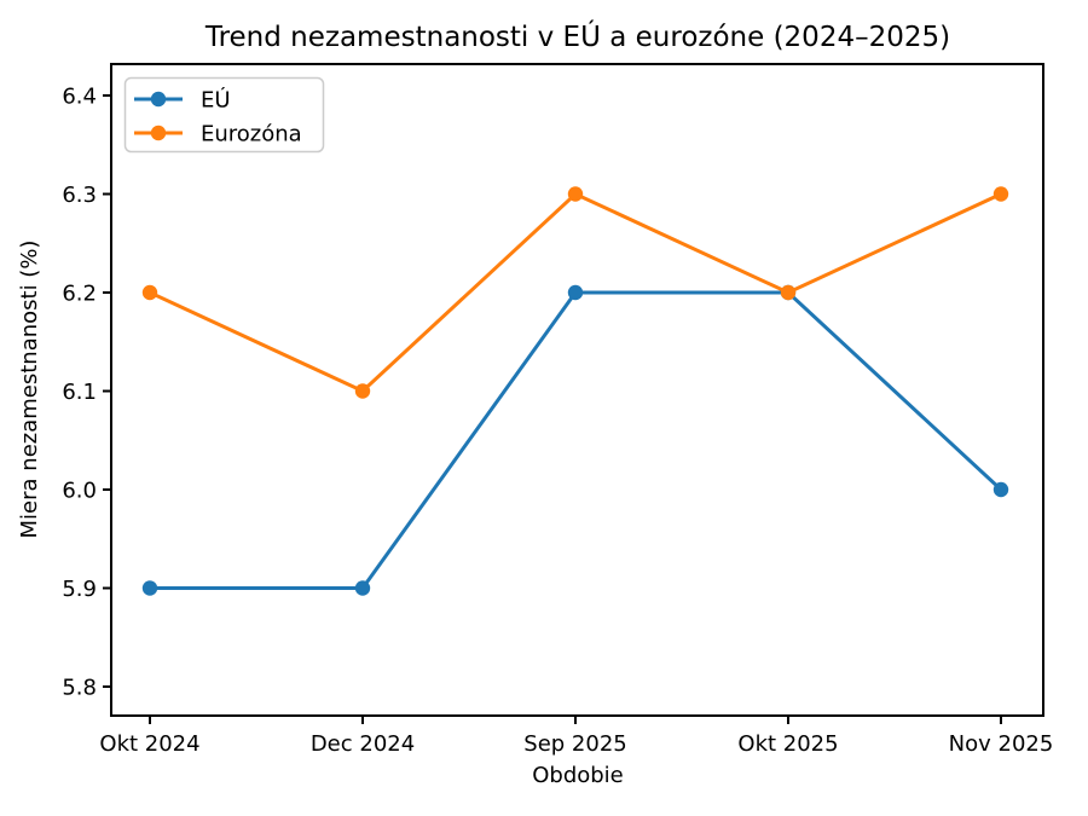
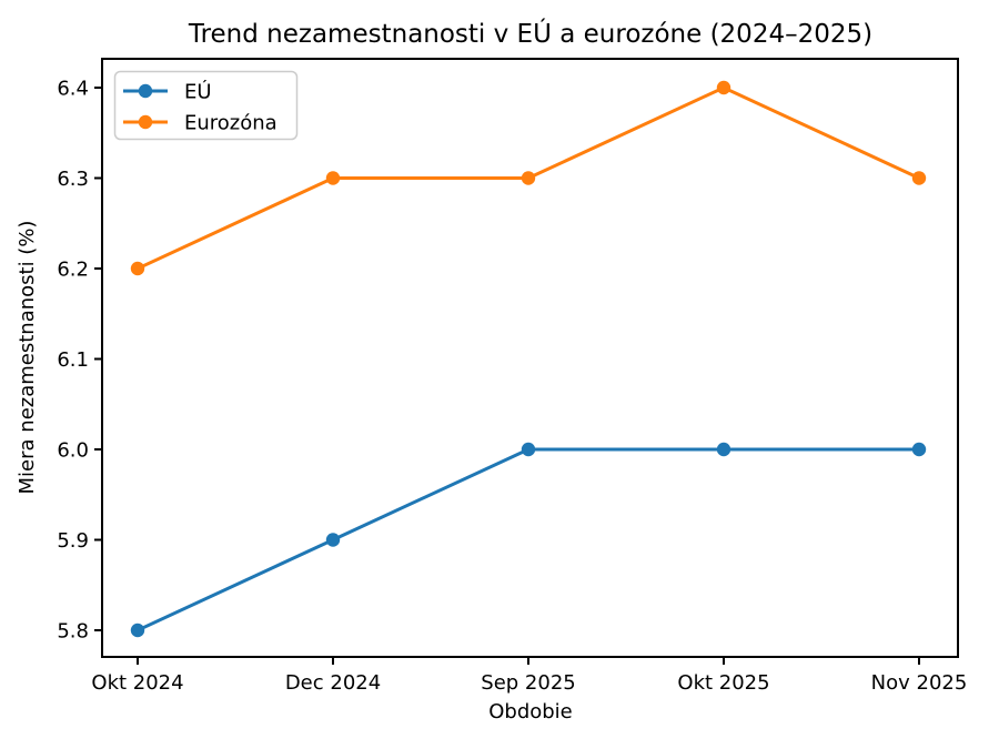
EÚ/Okt 2024: 5.9 -> 5.8
Eurozóna/Dec 2024: 6.1 -> 6.3
EÚ/Sep 2025: 6.2 -> 6.0
EÚ/Okt 2025: 6.2 -> 6.0
Eurozóna/Okt 2025: 6.2 -> 6.4
